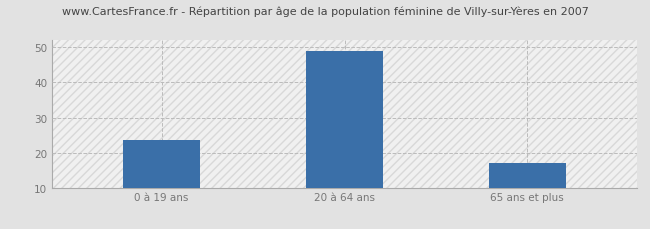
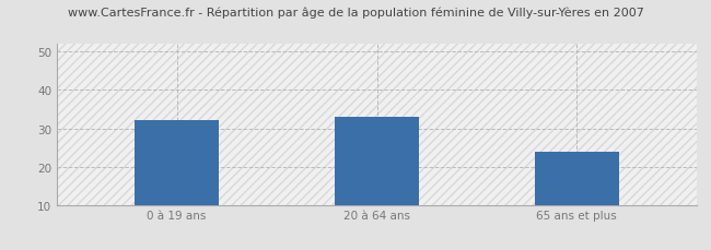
0 à 19 ans: 23.5 -> 32.0
20 à 64 ans: 49.0 -> 33.0
65 ans et plus: 17.0 -> 24.0
